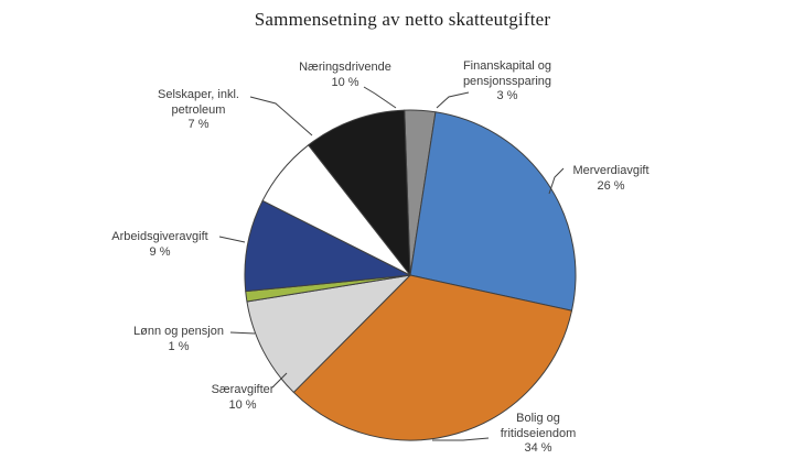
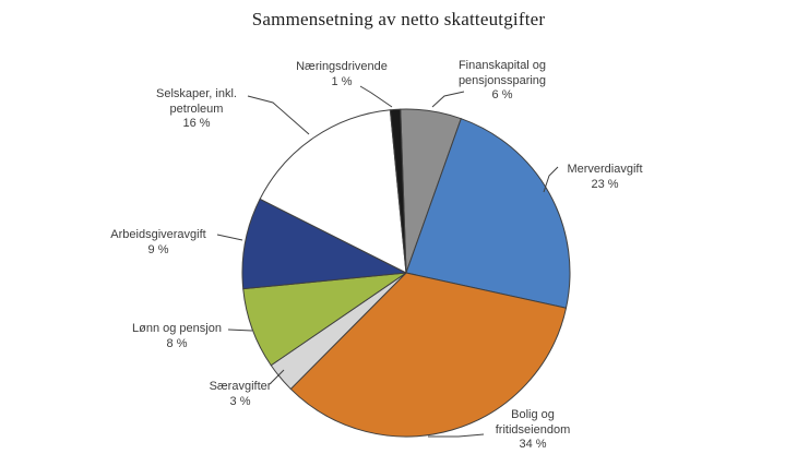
Finanskapital og pensjonssparing: 3 -> 6
Merverdiavgift: 26 -> 23
Særavgifter: 10 -> 3
Lønn og pensjon: 1 -> 8
Selskaper, inkl. petroleum: 7 -> 16
Næringsdrivende: 10 -> 1
